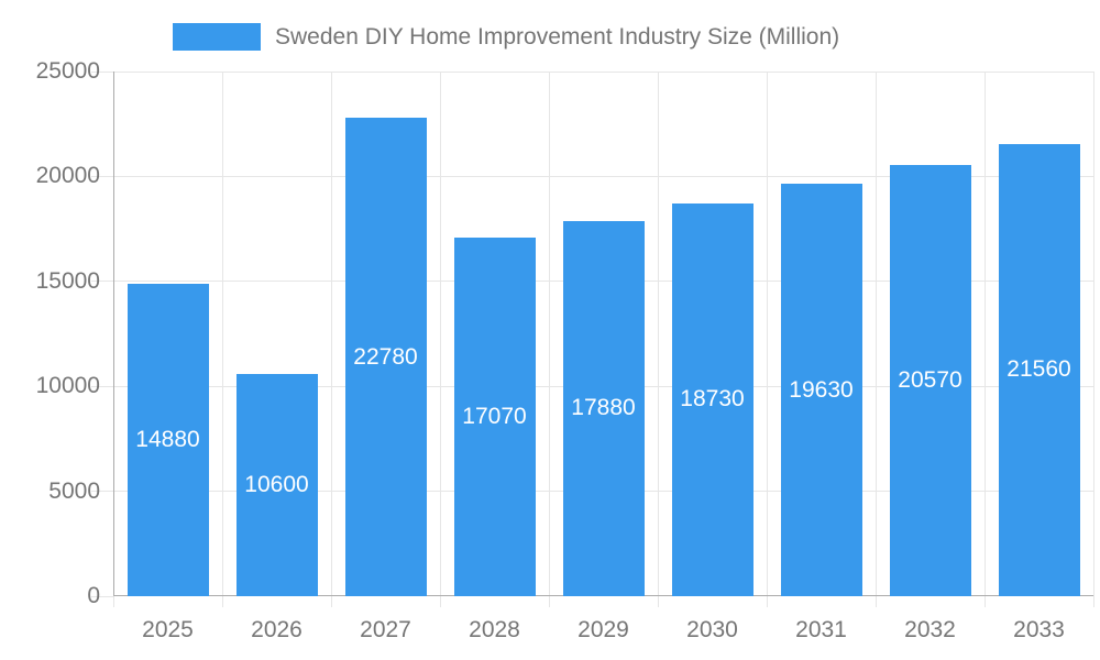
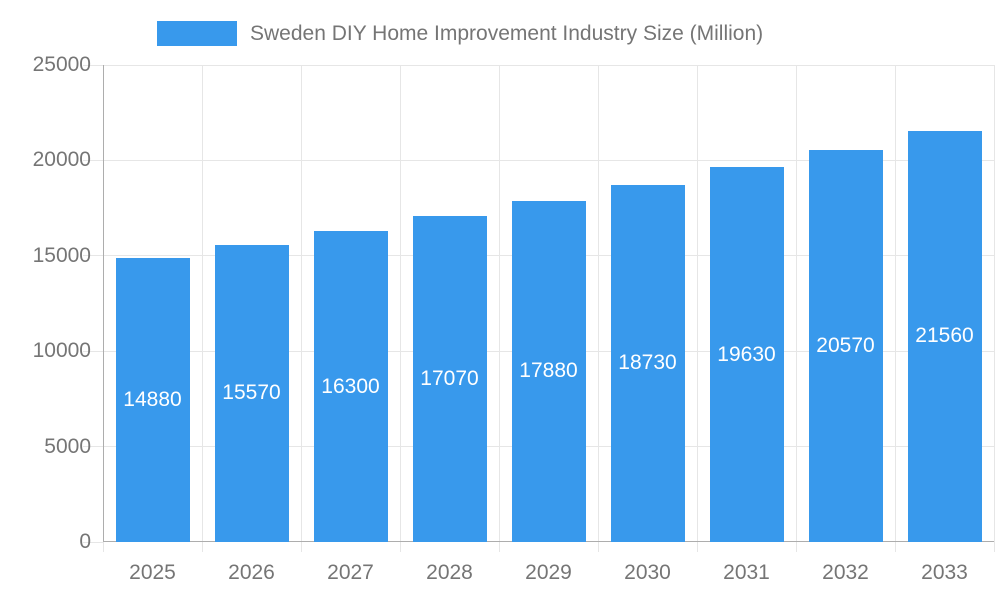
2026: 10600 -> 15570
2027: 22780 -> 16300
